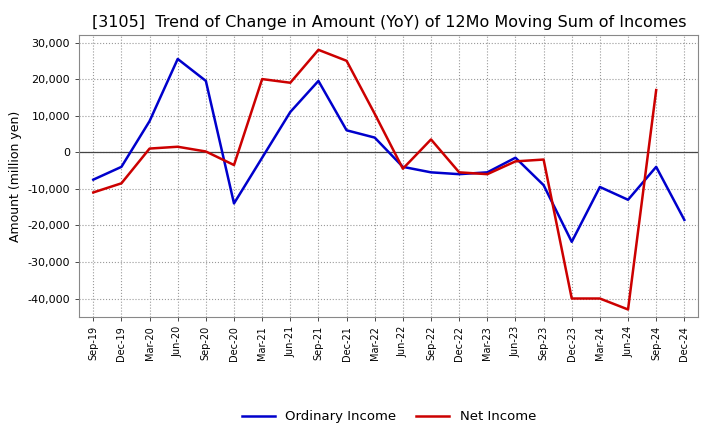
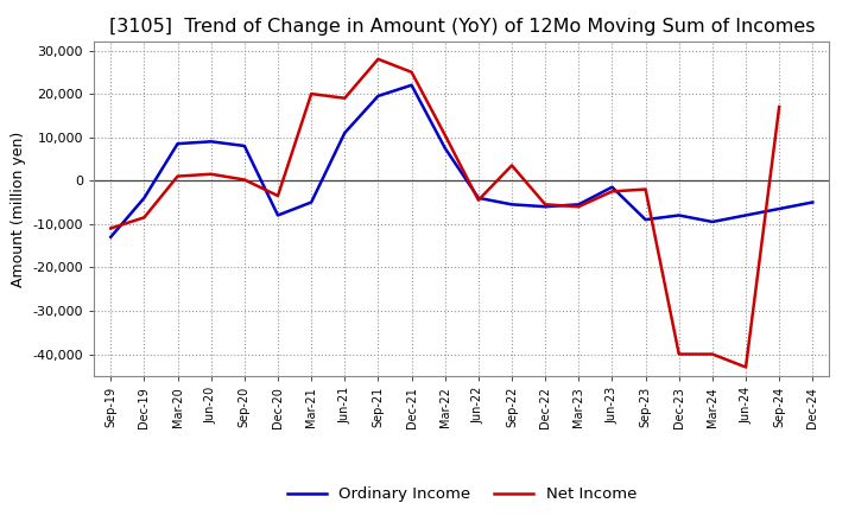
Ordinary Income/Sep-19: -7,500 -> -13,000
Ordinary Income/Jun-20: 25,500 -> 9,000
Ordinary Income/Sep-20: 19,500 -> 8,000
Ordinary Income/Dec-20: -14,000 -> -8,000
Ordinary Income/Mar-21: -1,500 -> -5,000
Ordinary Income/Dec-21: 6,000 -> 22,000
Ordinary Income/Mar-22: 4,000 -> 7,500
Ordinary Income/Dec-23: -24,500 -> -8,000
Ordinary Income/Jun-24: -13,000 -> -8,000
Ordinary Income/Sep-24: -4,000 -> -6,500
Ordinary Income/Dec-24: -18,500 -> -5,000
